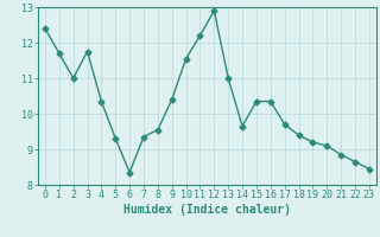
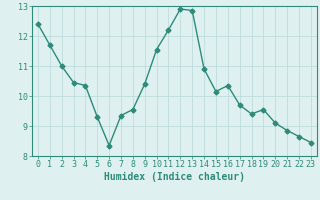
3: 11.75 -> 10.45
13: 11.00 -> 12.85
14: 9.65 -> 10.90
15: 10.35 -> 10.15
19: 9.20 -> 9.55
